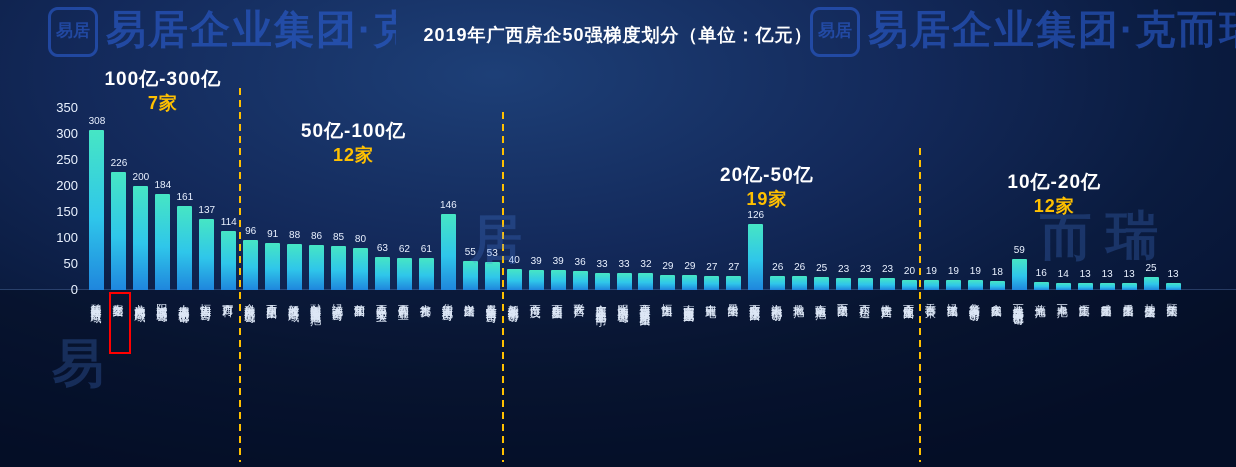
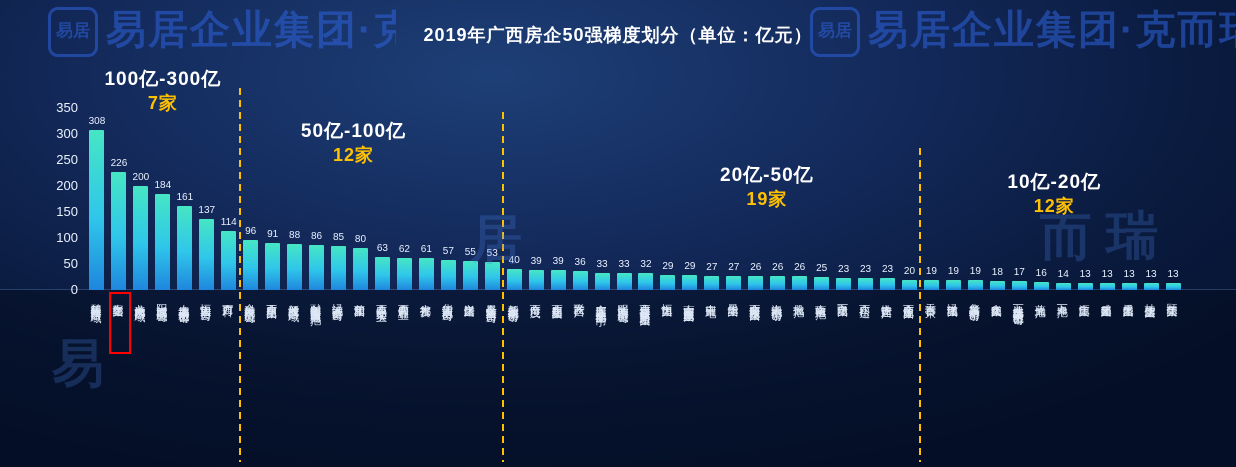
华润置地广西公司: 146 -> 57
广西荣顾投资集团: 126 -> 26
万达地产集团南宁城市公司: 59 -> 17
桂宏达集团: 25 -> 13
